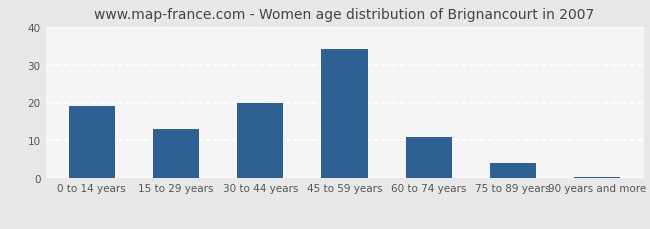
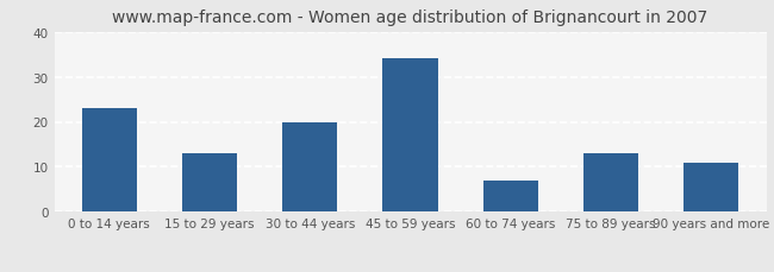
0 to 14 years: 19.0 -> 23.0
60 to 74 years: 11.0 -> 7.0
75 to 89 years: 4.0 -> 13.0
90 years and more: 0.5 -> 11.0
